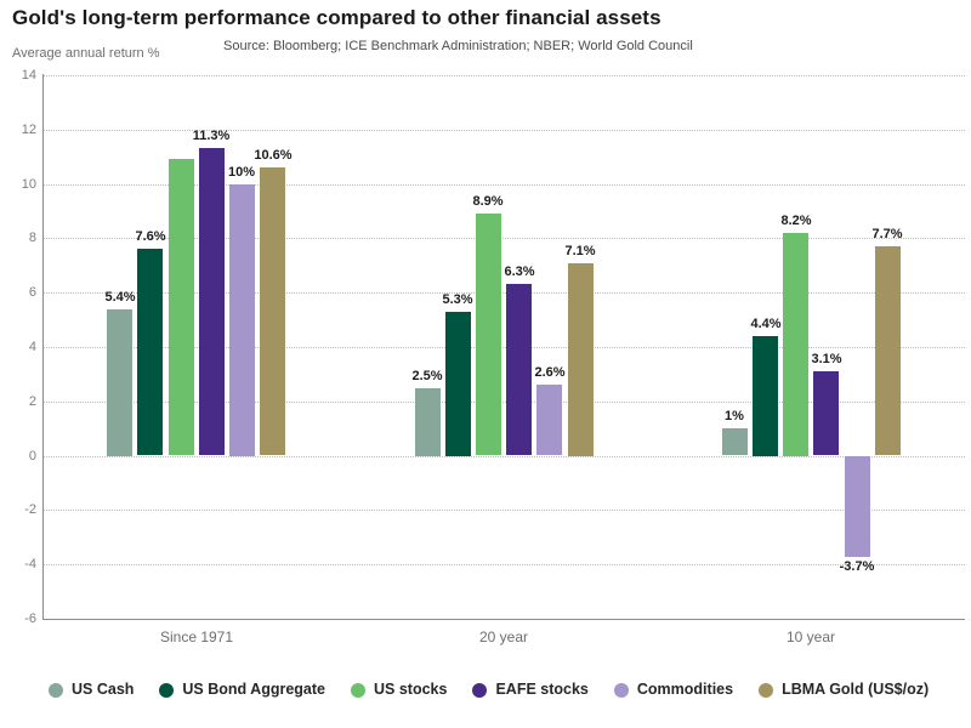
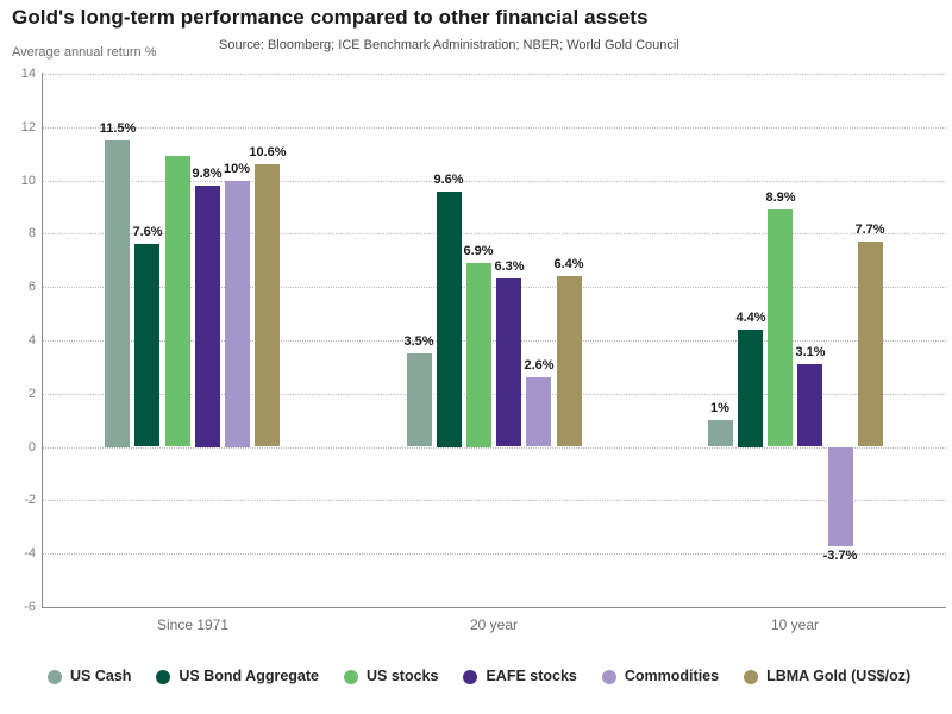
US Cash/Since 1971: 5.4% -> 11.5%
EAFE stocks/Since 1971: 11.3% -> 9.8%
US Cash/20 year: 2.5% -> 3.5%
US Bond Aggregate/20 year: 5.3% -> 9.6%
US stocks/20 year: 8.9% -> 6.9%
LBMA Gold (US$/oz)/20 year: 7.1% -> 6.4%
US stocks/10 year: 8.2% -> 8.9%
